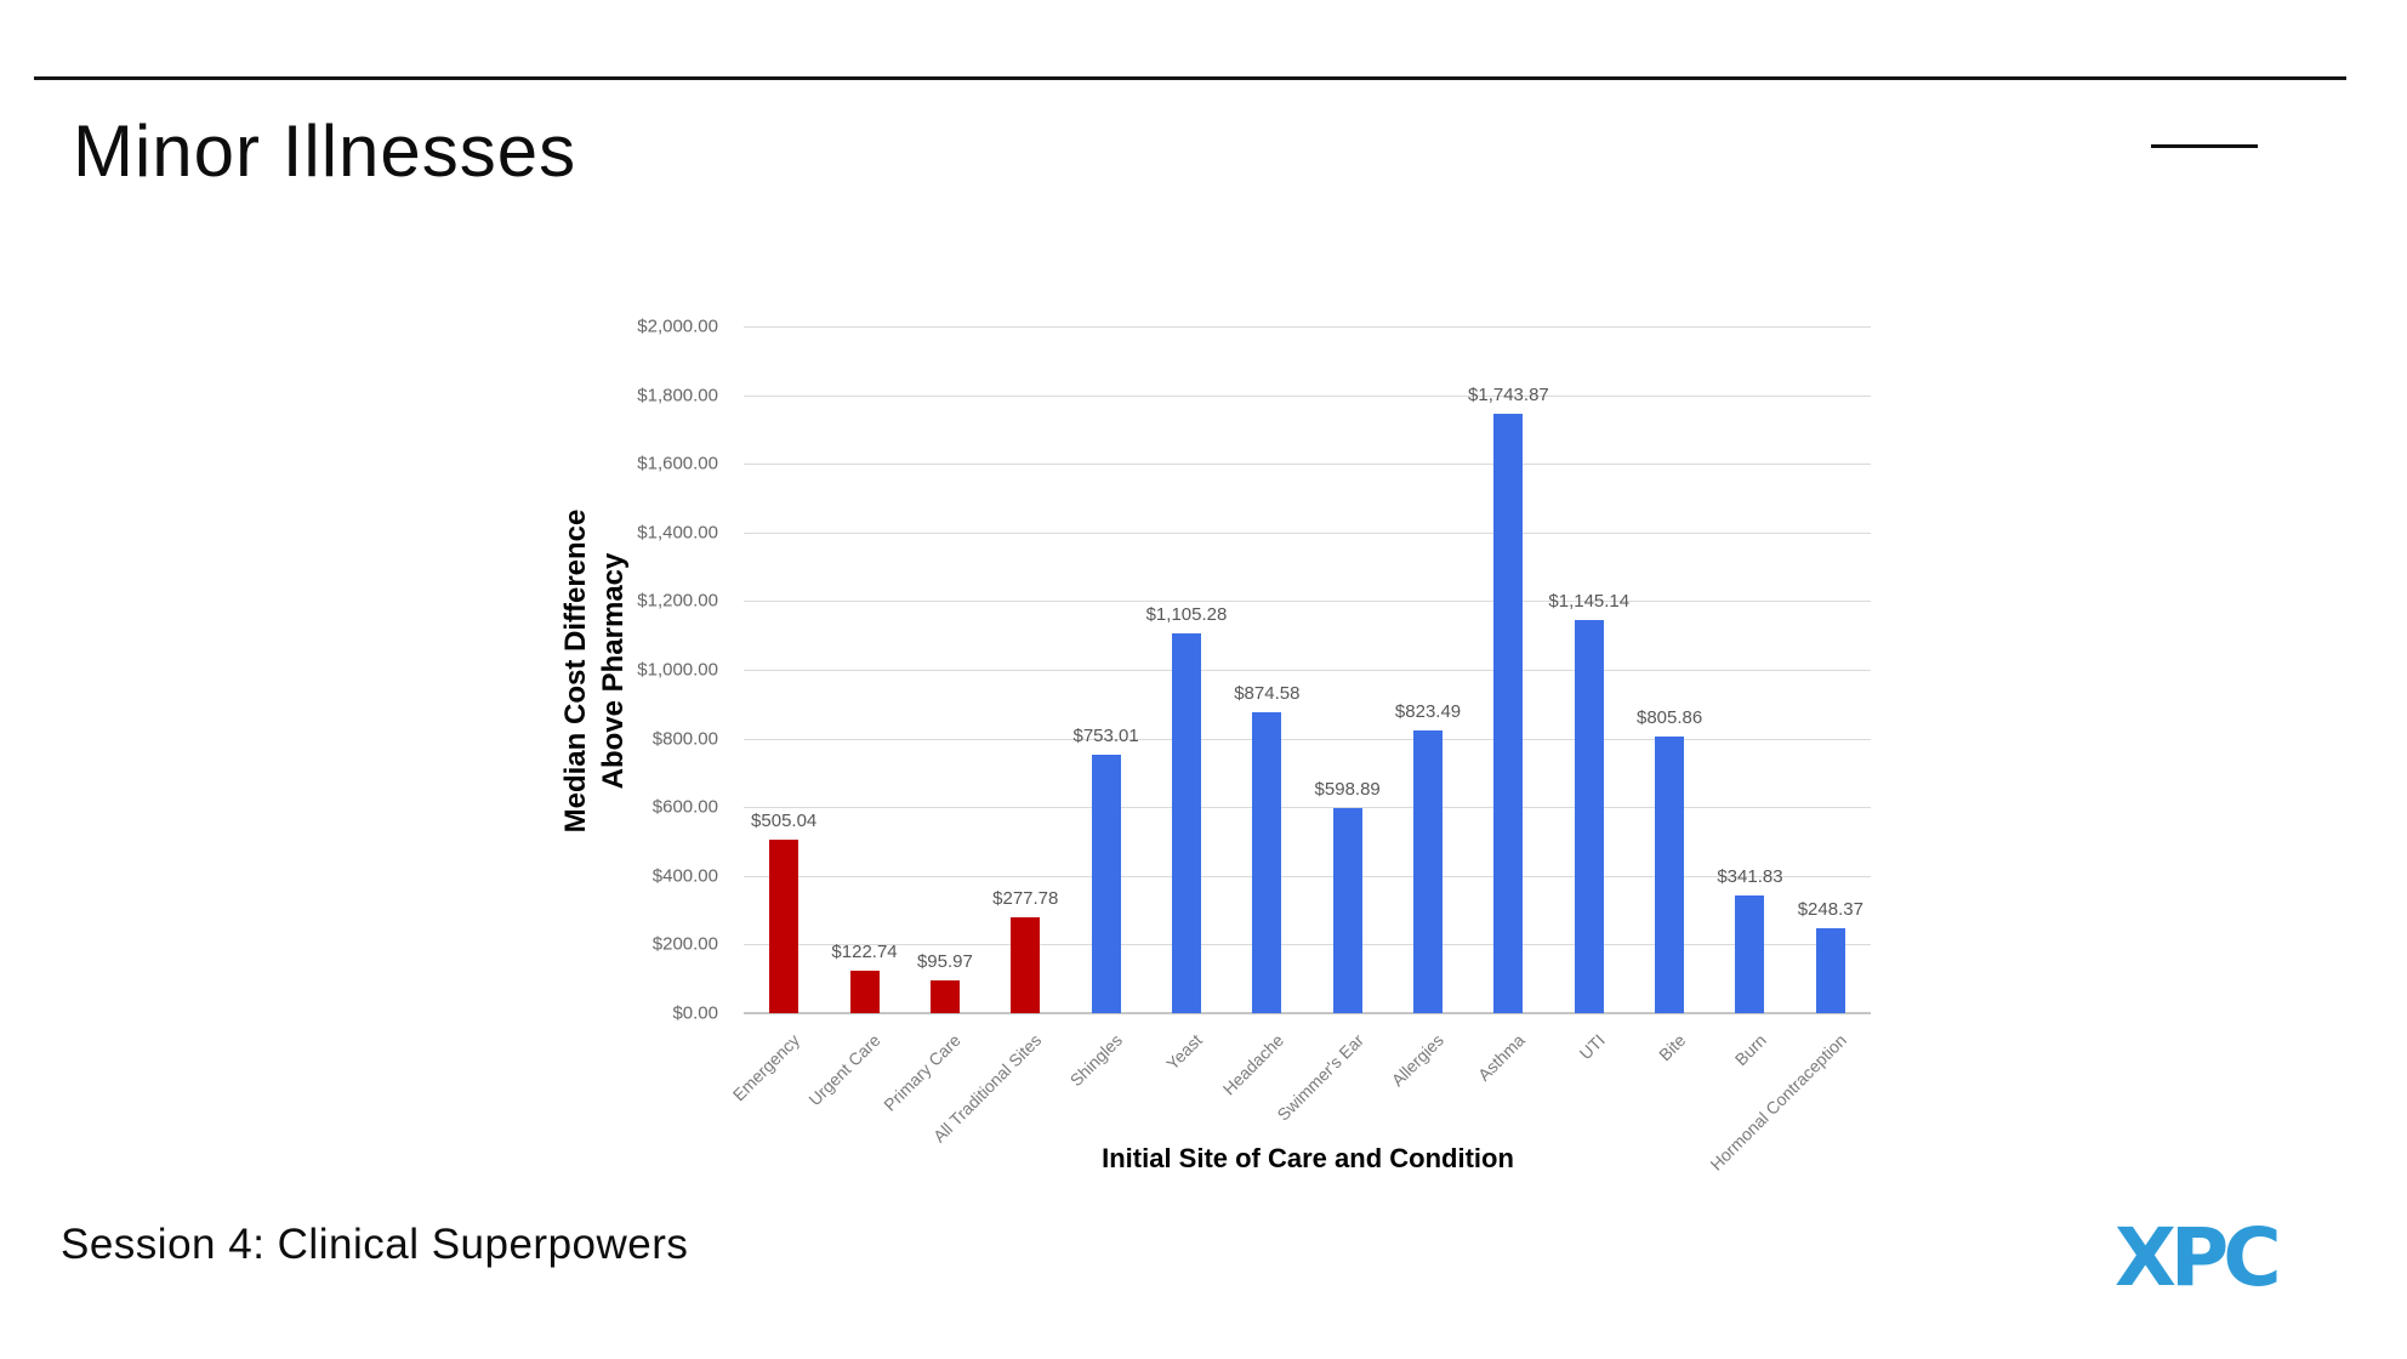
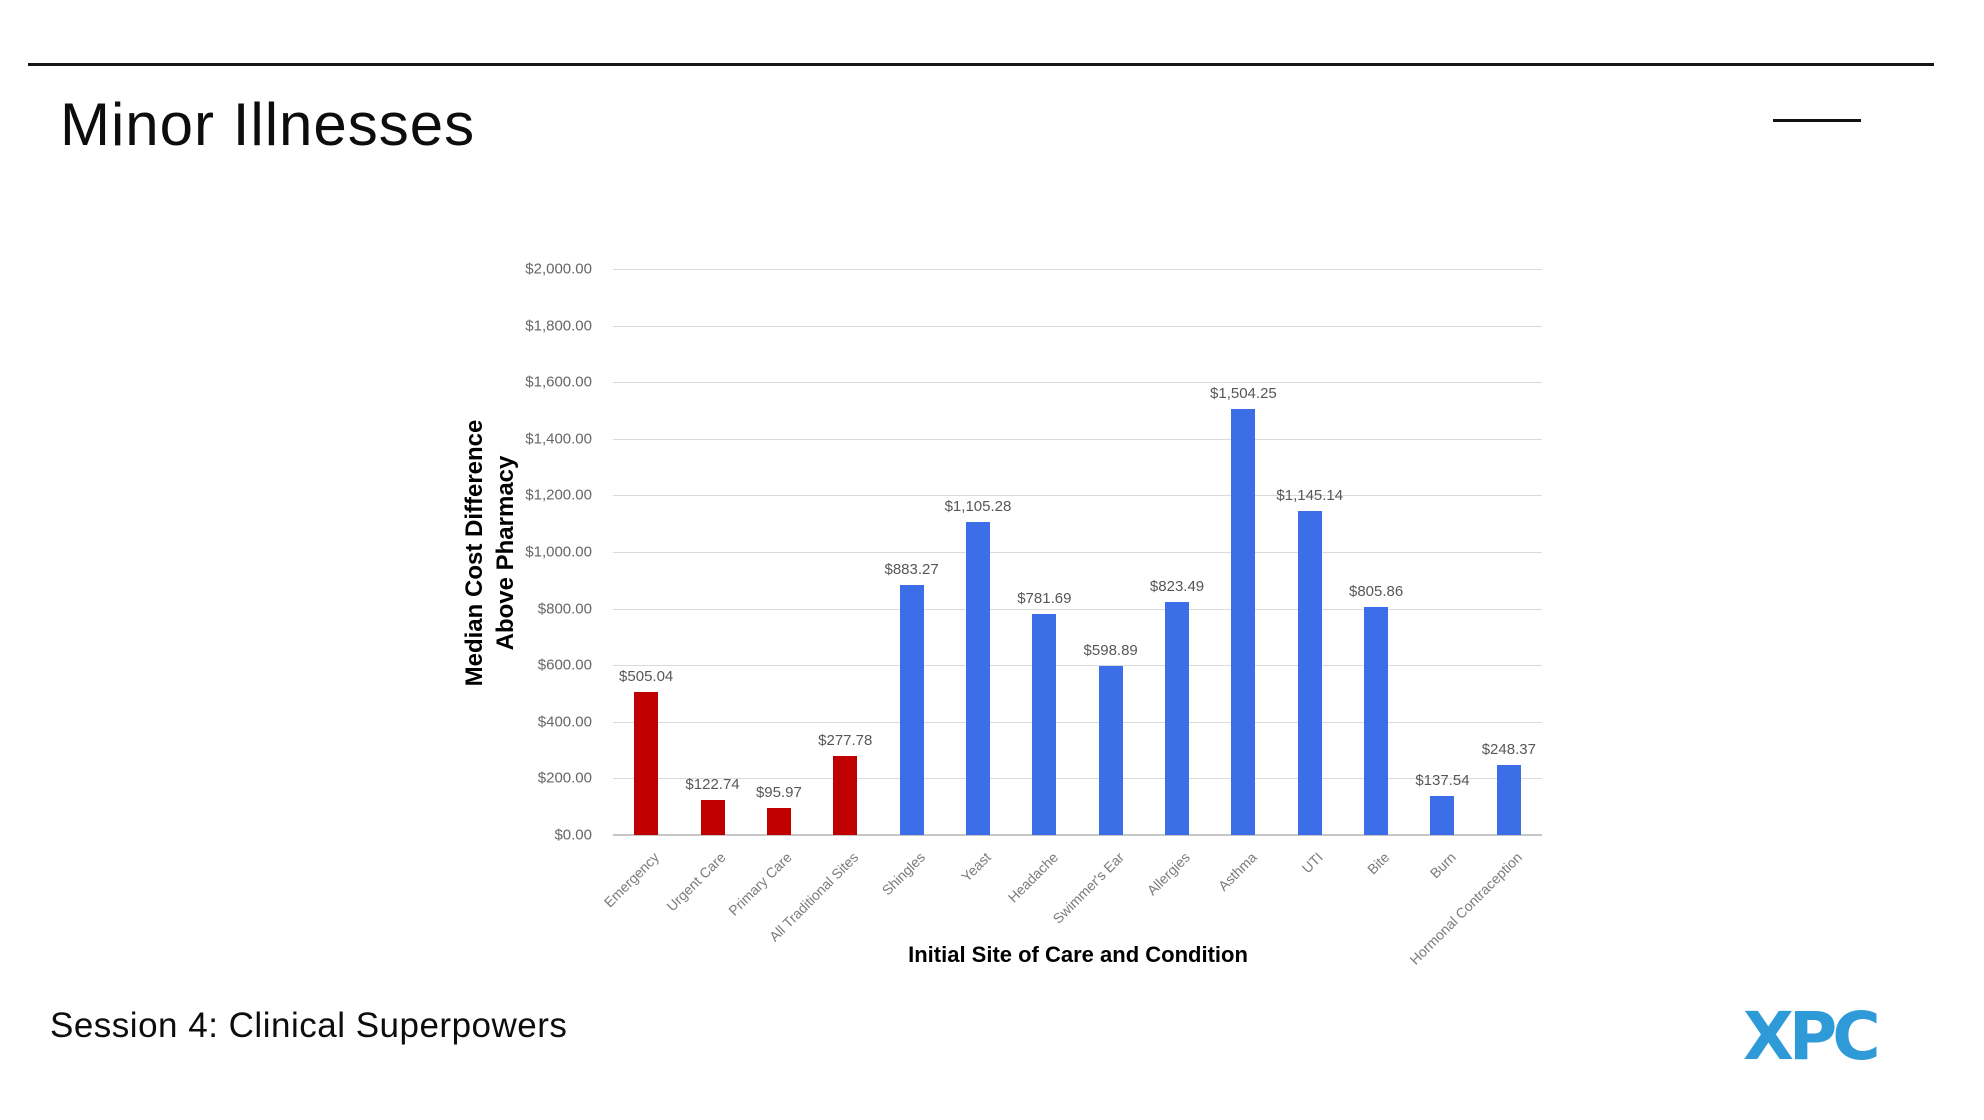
Shingles: $753.01 -> $883.27
Headache: $874.58 -> $781.69
Asthma: $1,743.87 -> $1,504.25
Burn: $341.83 -> $137.54
